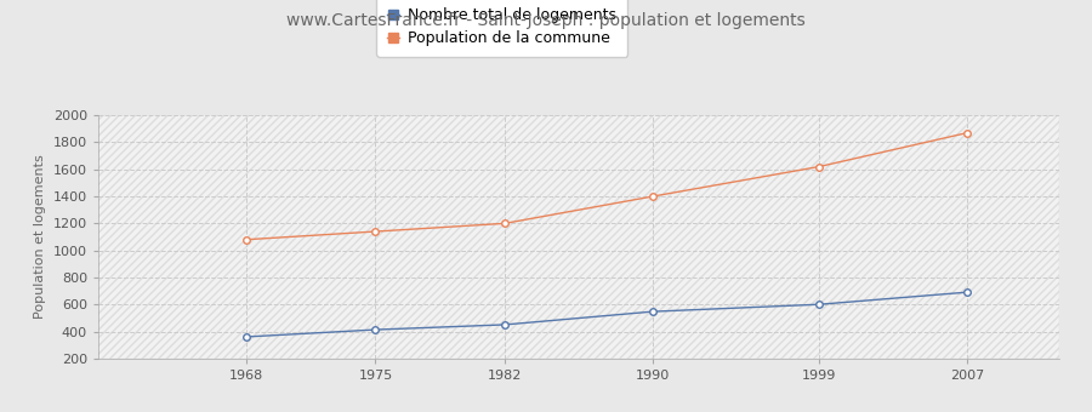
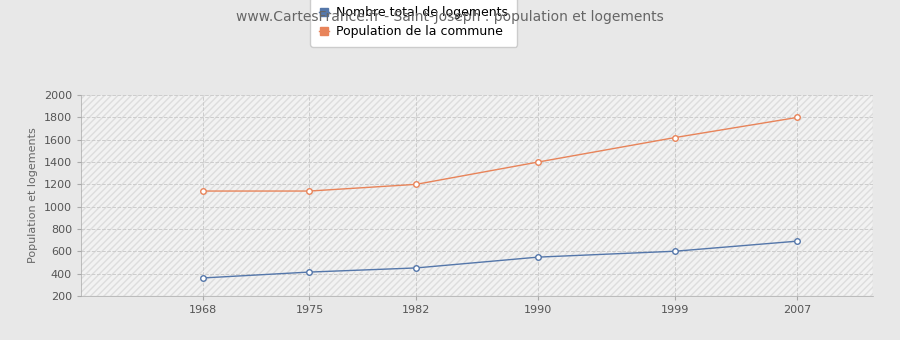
Population de la commune/1968: 1080 -> 1140
Population de la commune/2007: 1870 -> 1800
